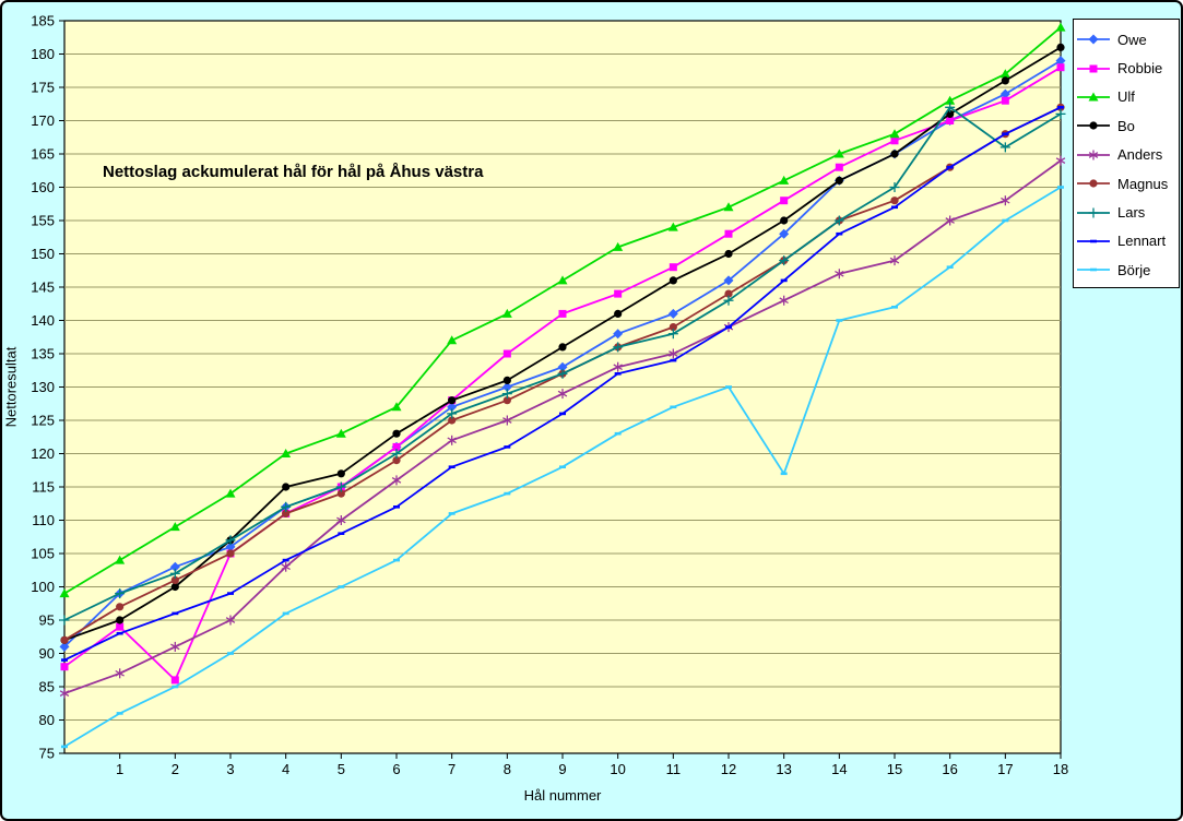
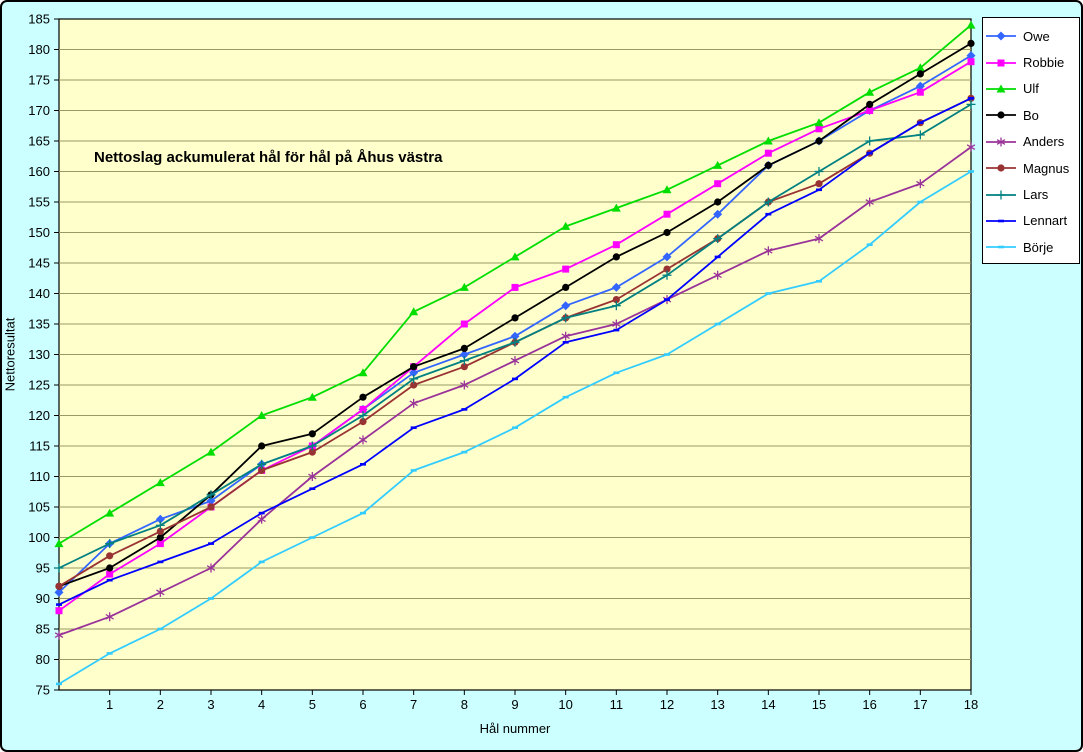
Robbie/2: 86 -> 99
Börje/13: 117 -> 135
Lars/16: 172 -> 165
